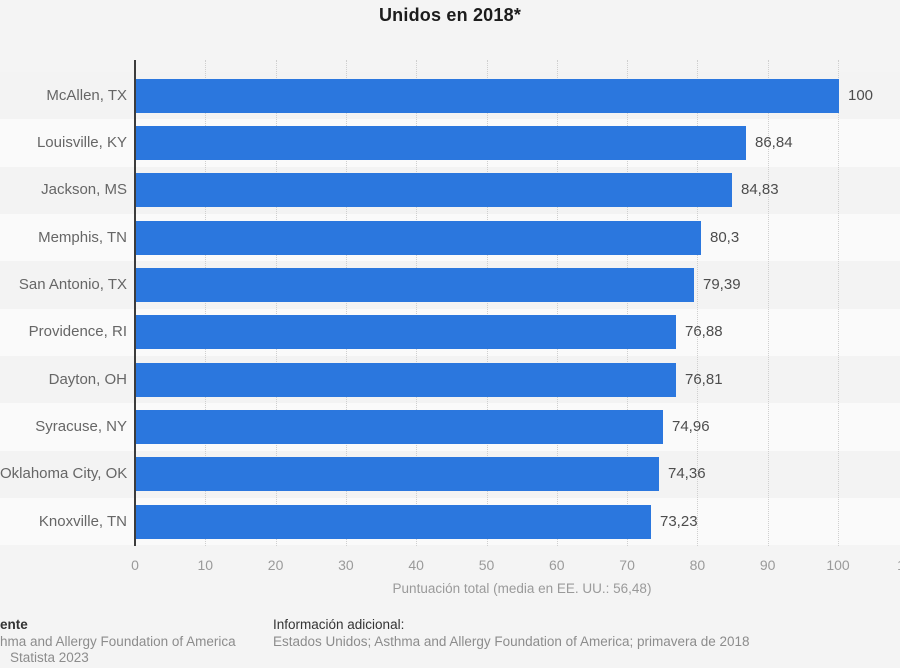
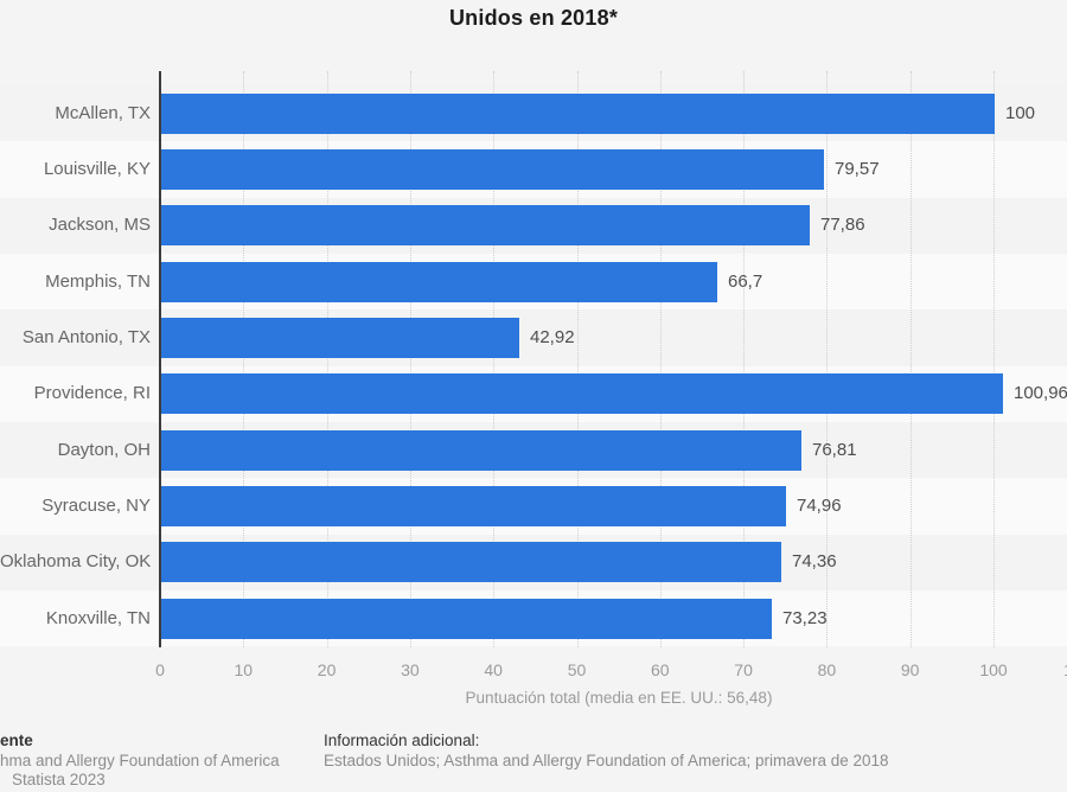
Louisville, KY: 86,84 -> 79,57
Jackson, MS: 84,83 -> 77,86
Memphis, TN: 80,3 -> 66,7
San Antonio, TX: 79,39 -> 42,92
Providence, RI: 76,88 -> 100,96
